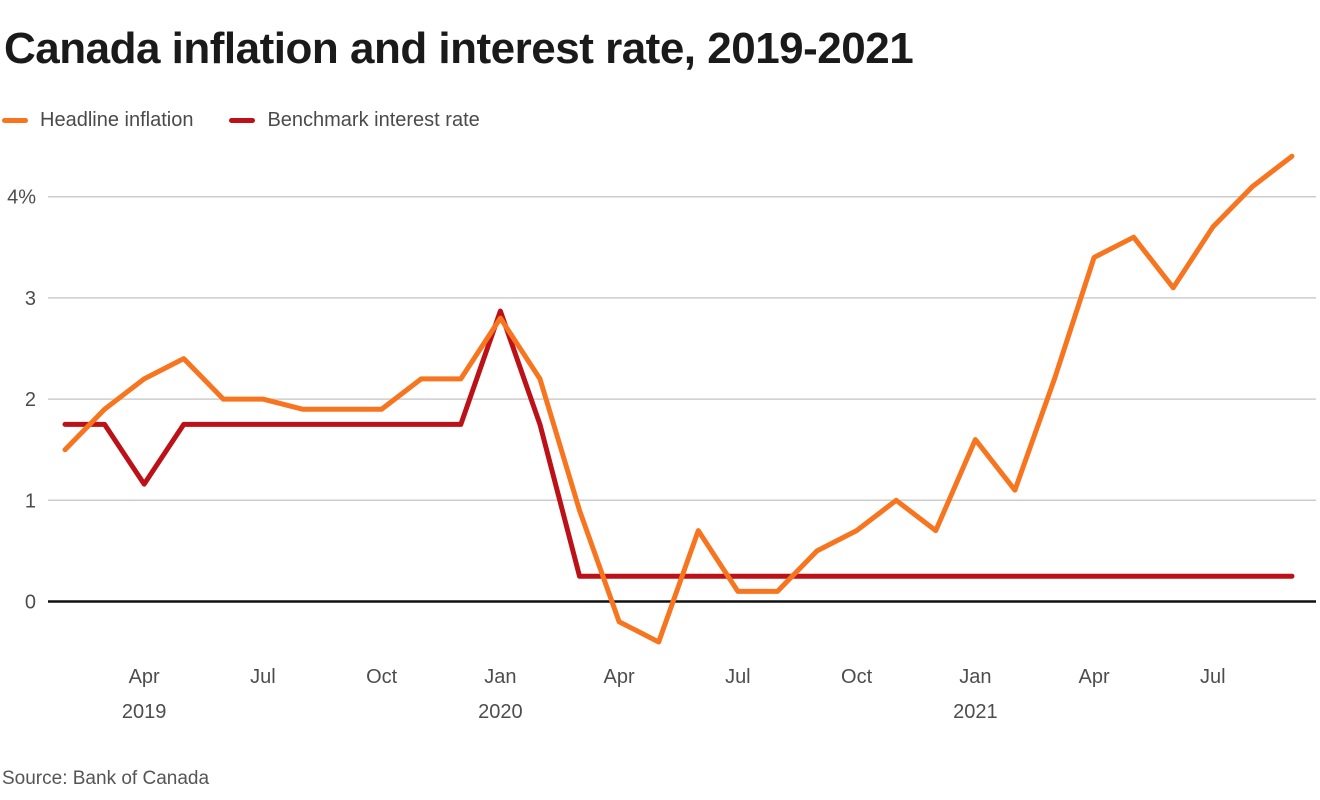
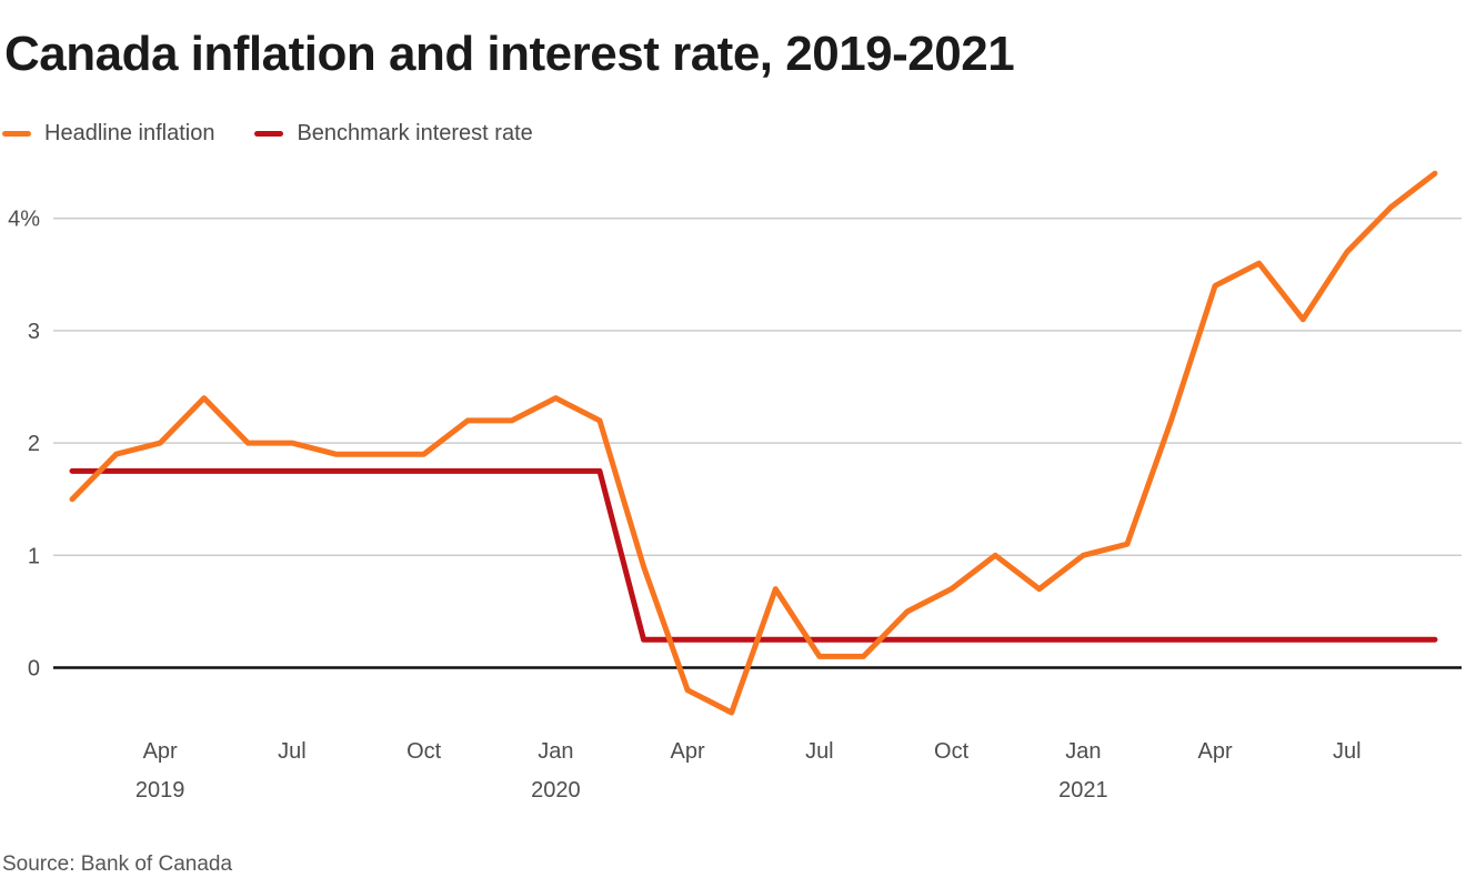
Headline inflation/Apr 2019: 2.2% -> 2.0%
Benchmark interest rate/Apr 2019: 1.16% -> 1.75%
Headline inflation/Jan 2020: 2.8% -> 2.4%
Benchmark interest rate/Jan 2020: 2.87% -> 1.75%
Headline inflation/Jan 2021: 1.6% -> 1.0%
